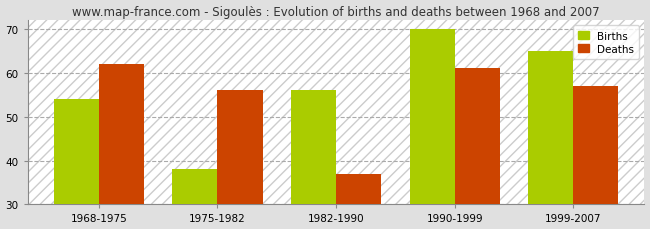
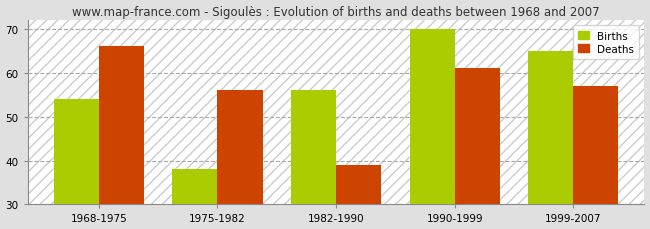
Deaths/1968-1975: 62 -> 66
Deaths/1982-1990: 37 -> 39
